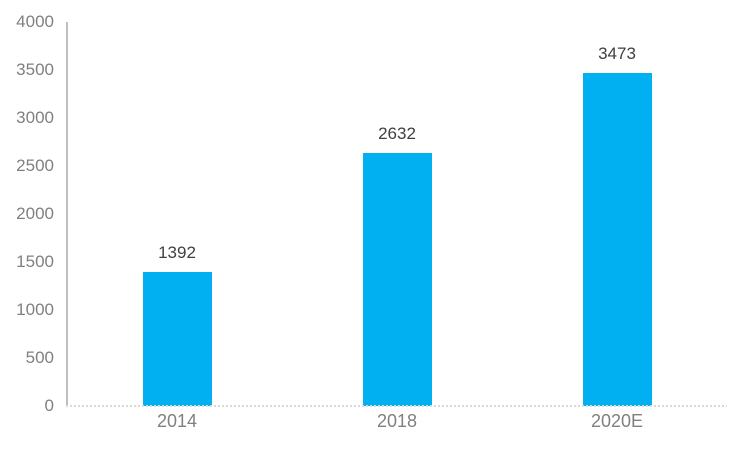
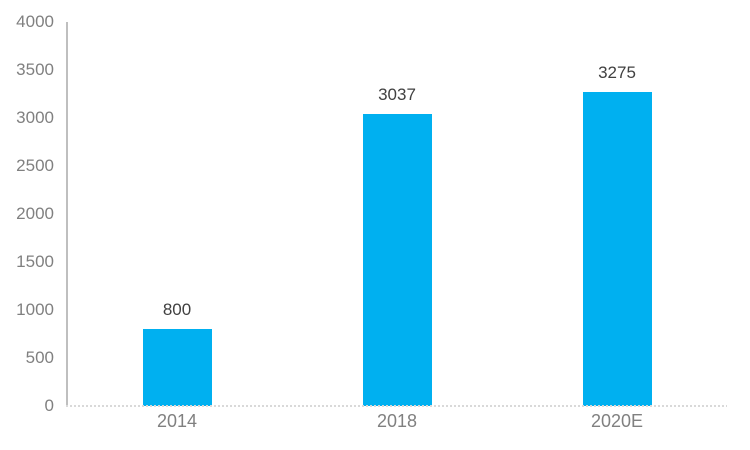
2014: 1392 -> 800
2018: 2632 -> 3037
2020E: 3473 -> 3275
